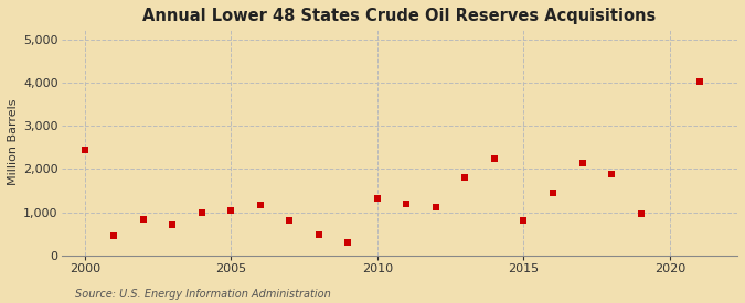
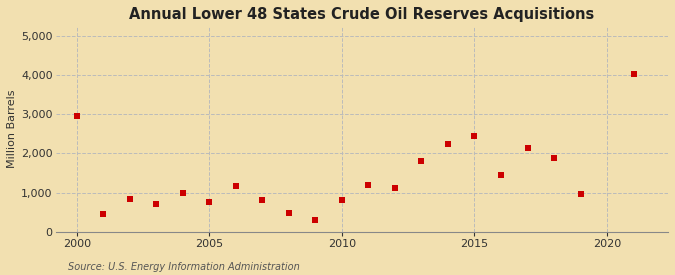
2000: 2,450 -> 2,950
2005: 1,050 -> 750
2010: 1,320 -> 800
2015: 820 -> 2,450
